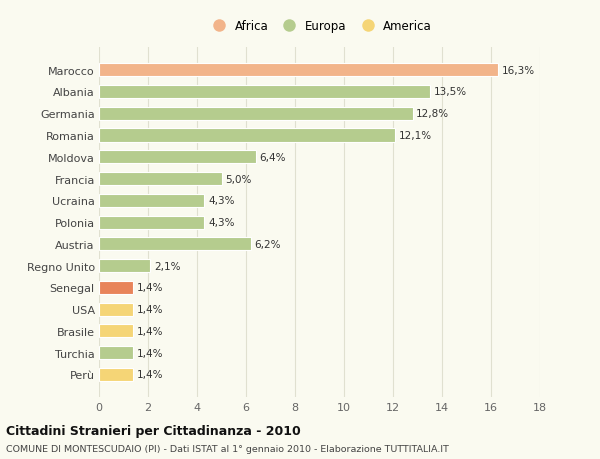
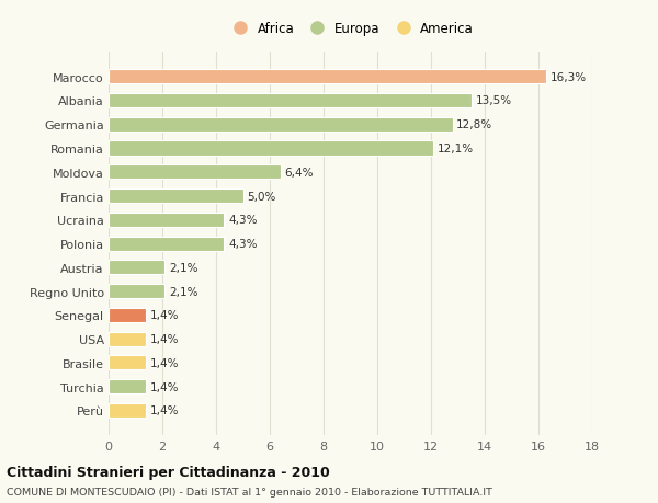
Austria: 6,2% -> 2,1%
